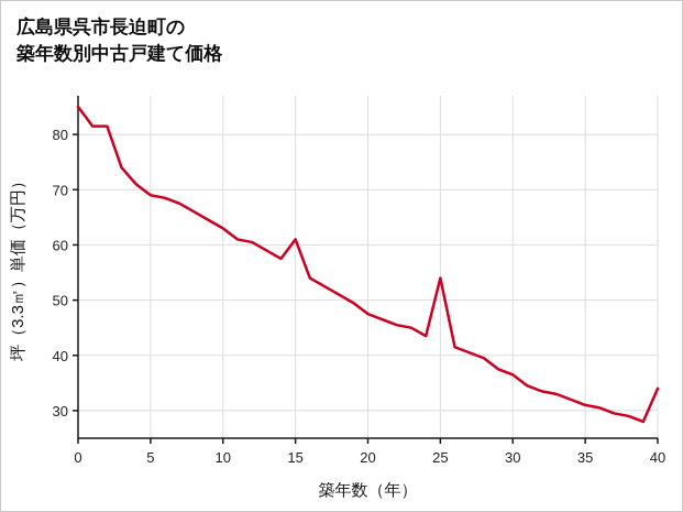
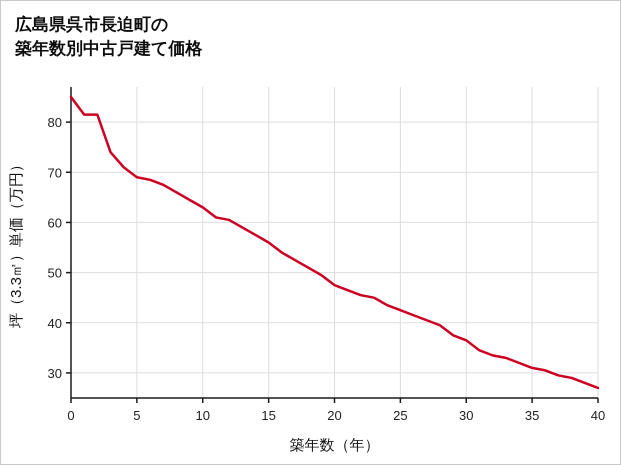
15: 61 -> 56
25: 54 -> 42
40: 34 -> 27
